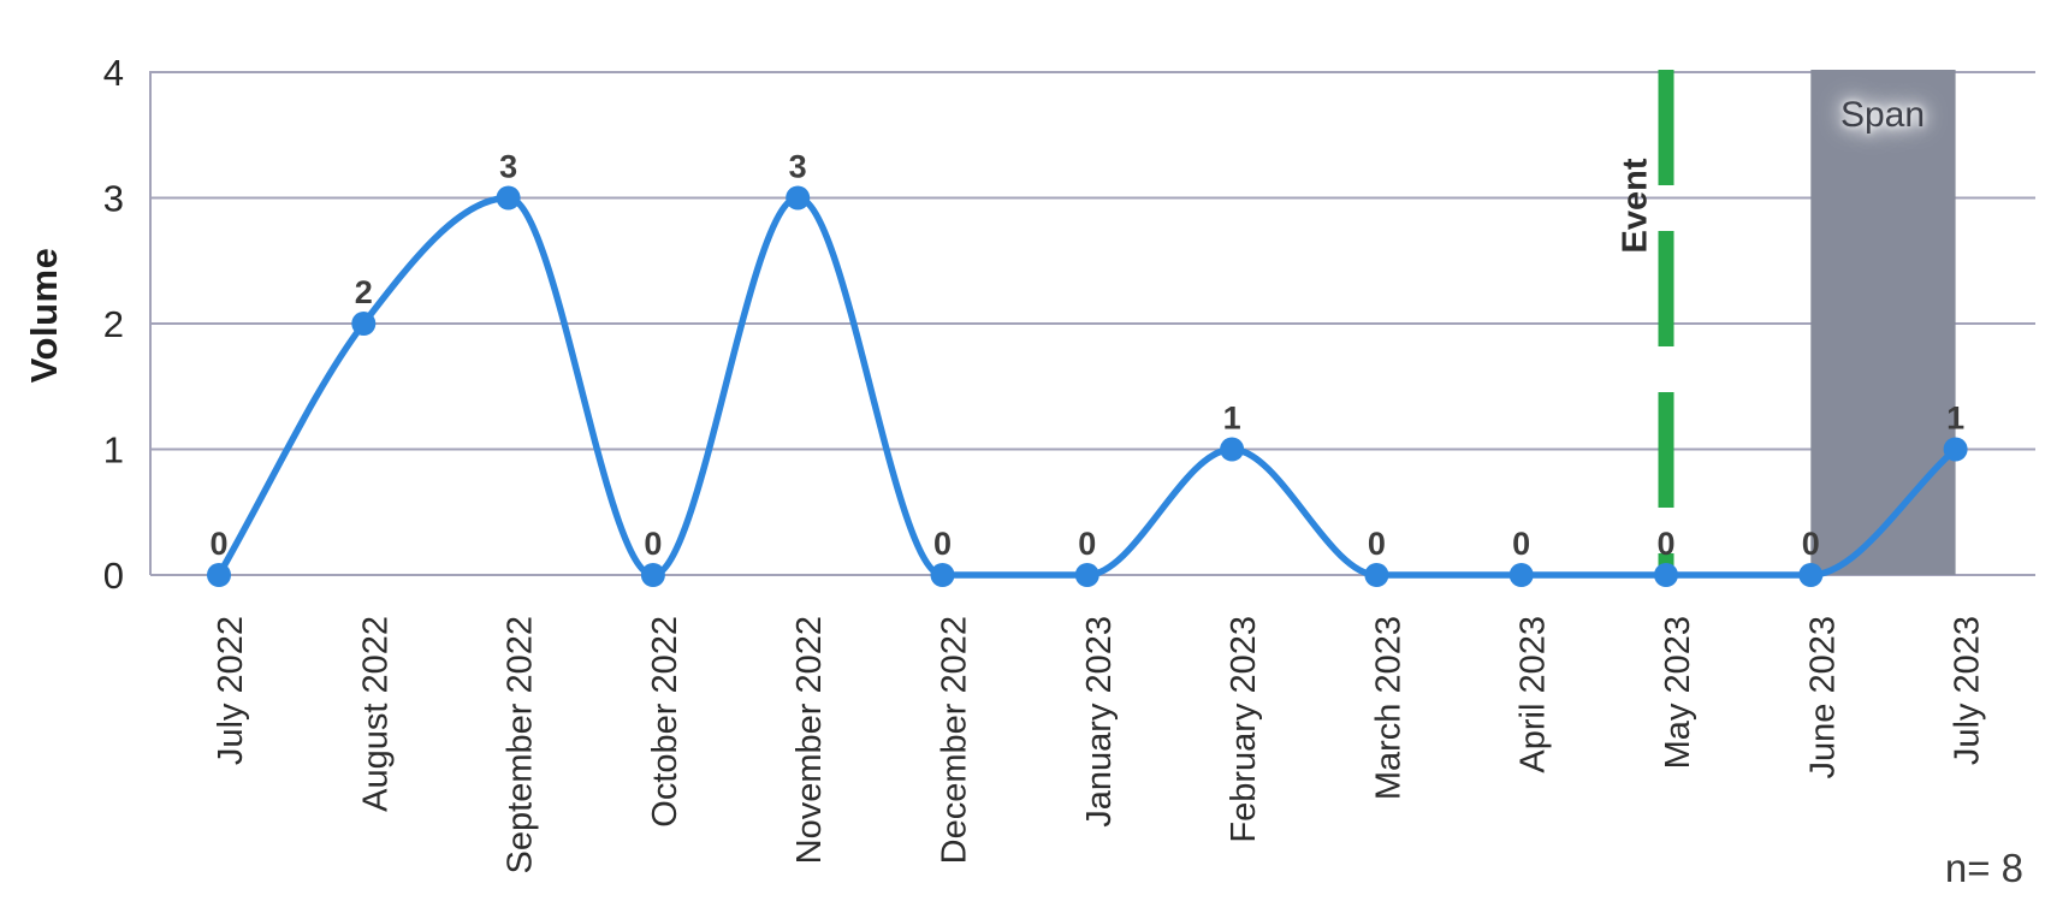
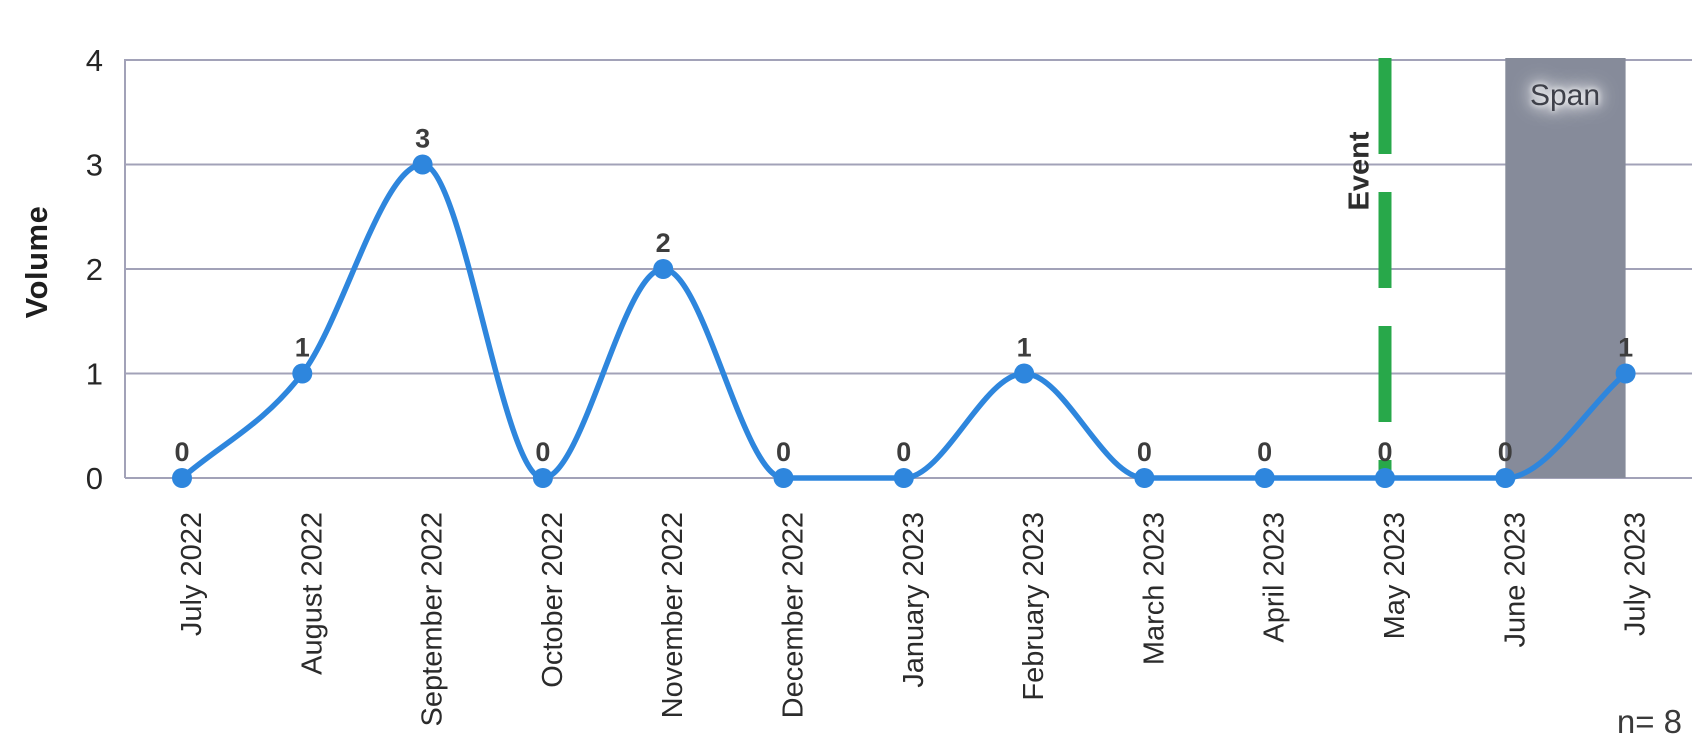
August 2022: 2 -> 1
November 2022: 3 -> 2
